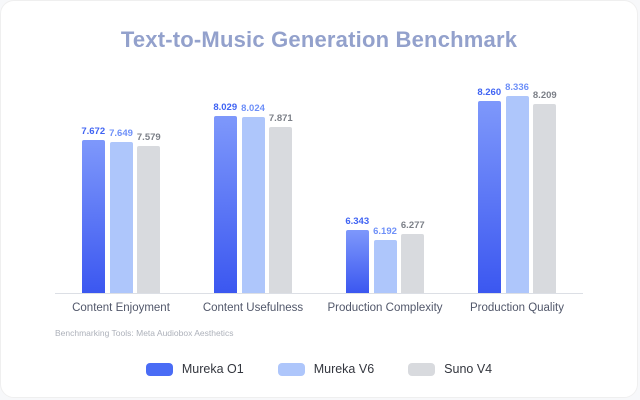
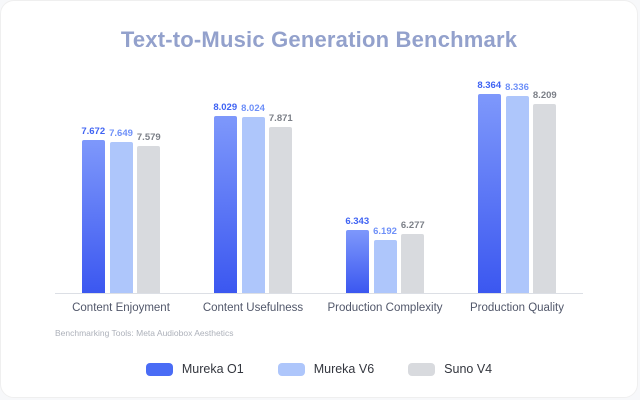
Mureka O1/Production Quality: 8.260 -> 8.364
